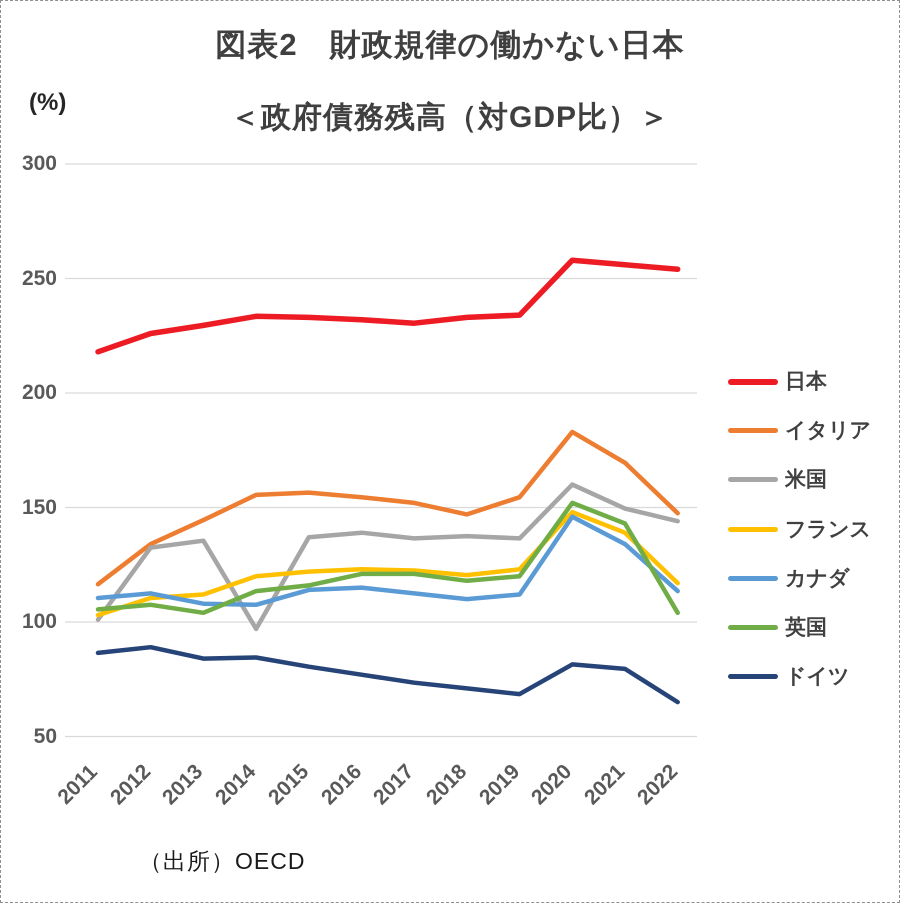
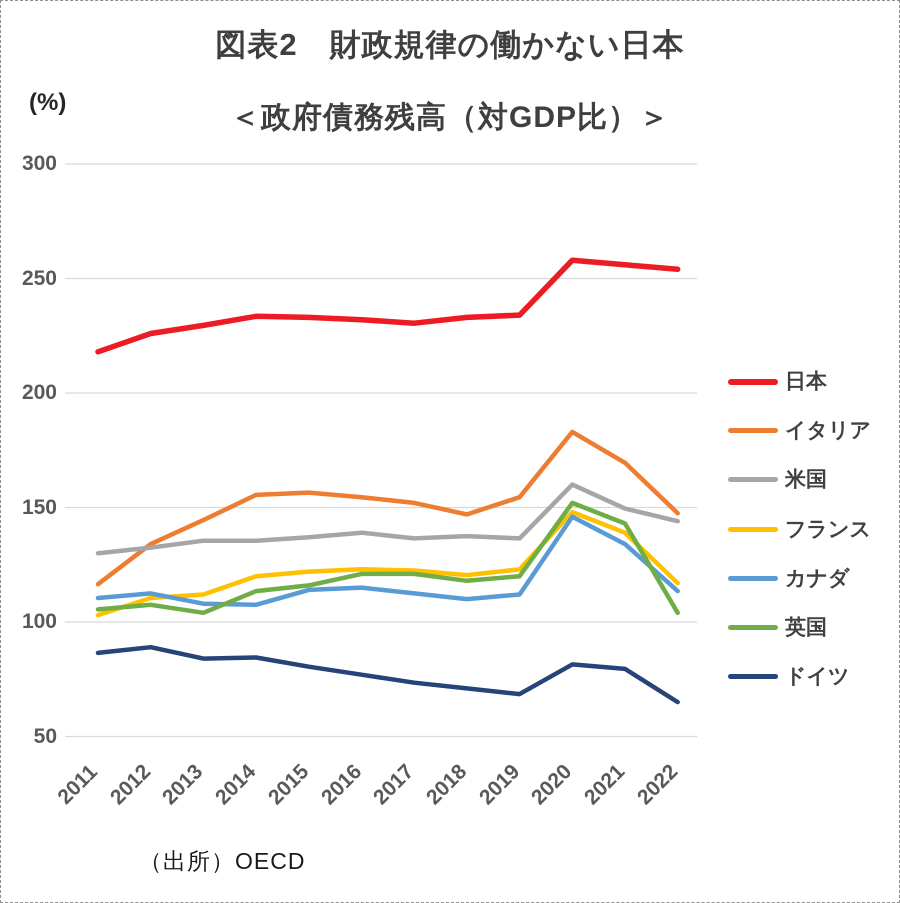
米国/2011: 101 -> 130
米国/2014: 97 -> 136
